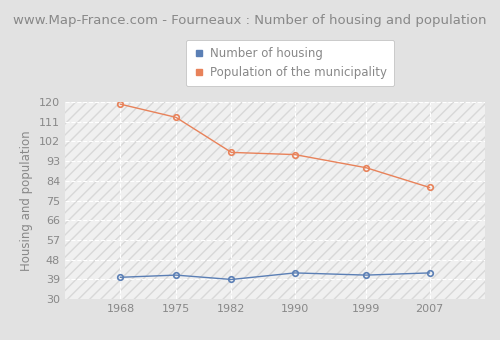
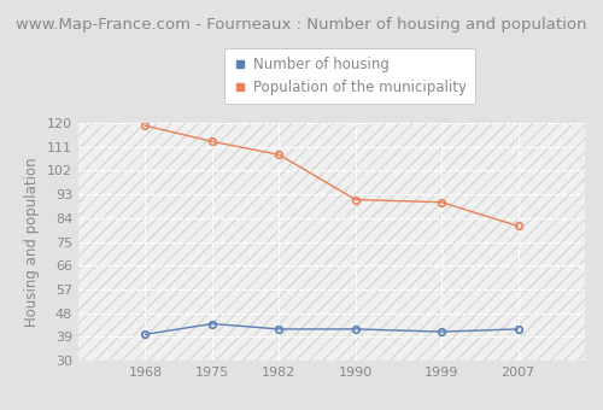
Number of housing/1975: 41 -> 44
Number of housing/1982: 39 -> 42
Population of the municipality/1982: 97 -> 108
Population of the municipality/1990: 96 -> 91
